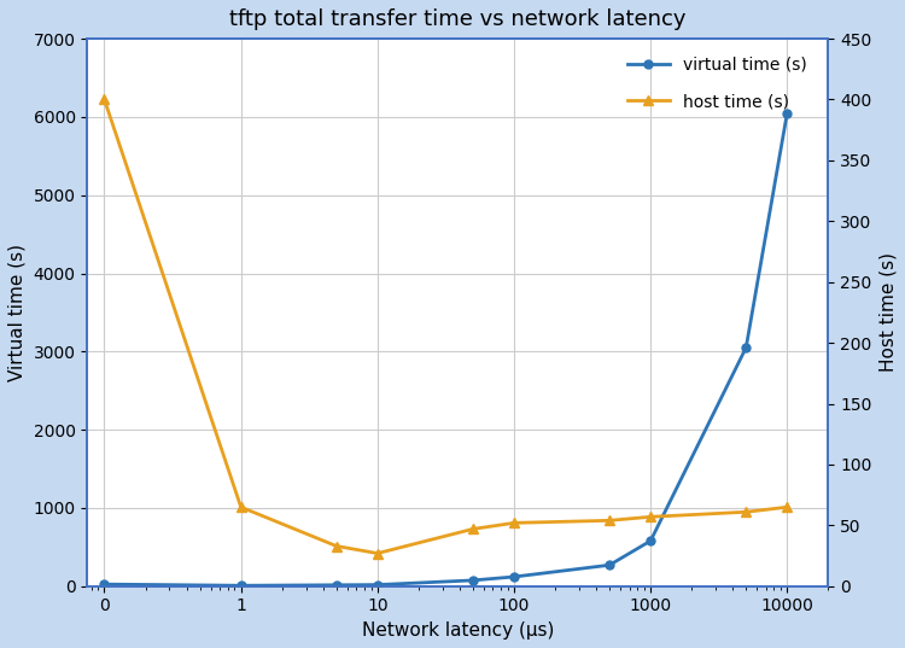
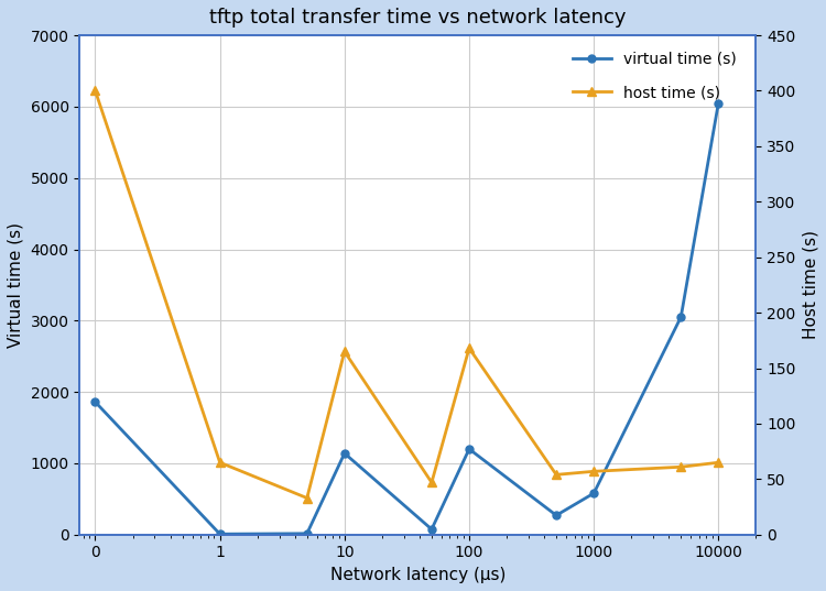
virtual time (s)/0: 20 -> 1860
virtual time (s)/10: 20 -> 1140
host time (s)/10: 27 -> 165
virtual time (s)/100: 120 -> 1200
host time (s)/100: 52 -> 168
